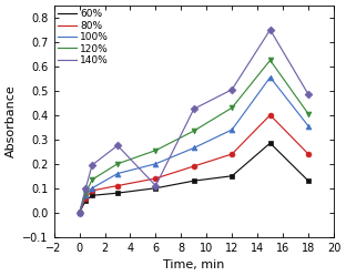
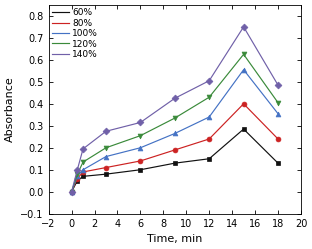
140%/6: 0.110 -> 0.315
